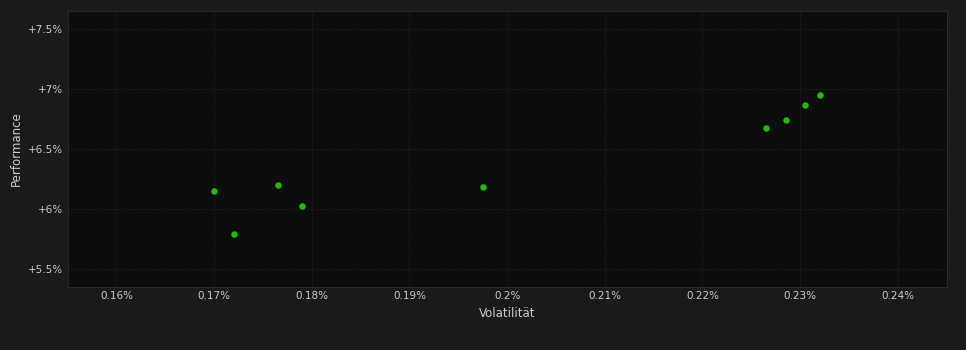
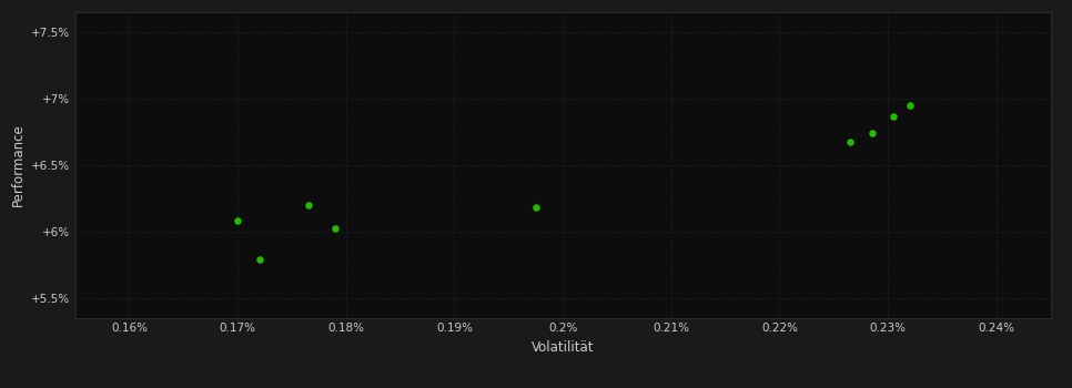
0.17%: 6.15% -> 6.08%
